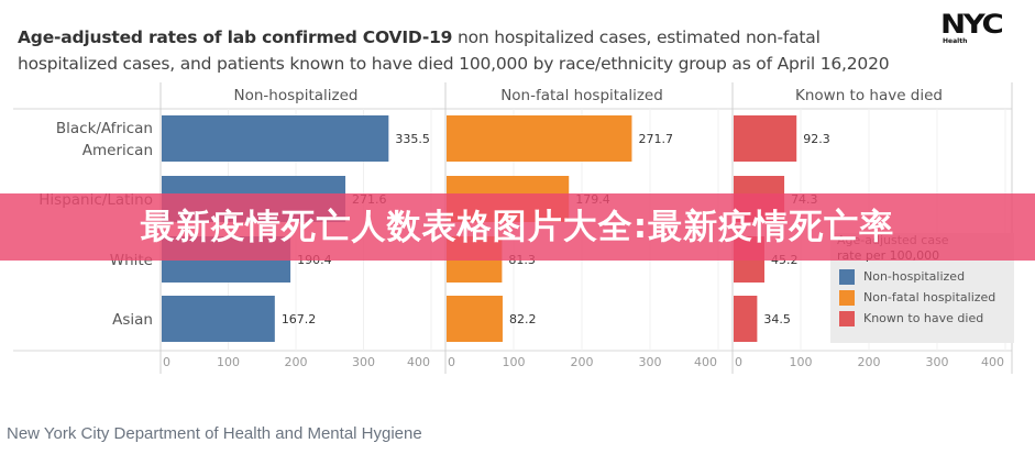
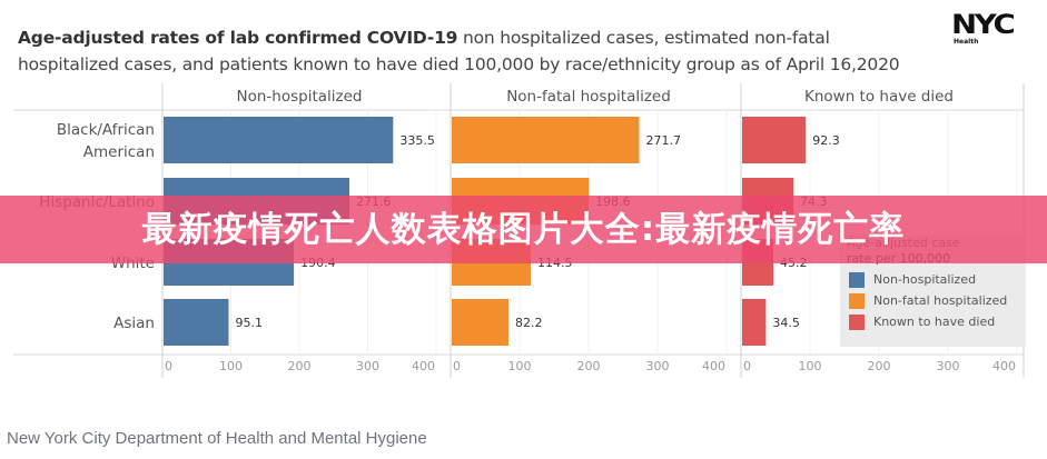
Non-fatal hospitalized/Hispanic/Latino: 179.4 -> 198.6
Non-fatal hospitalized/White: 81.3 -> 114.5
Non-hospitalized/Asian: 167.2 -> 95.1
